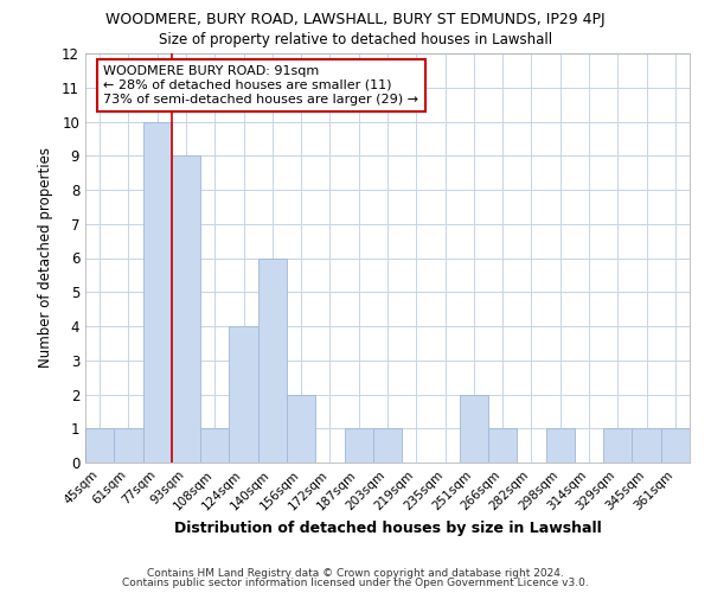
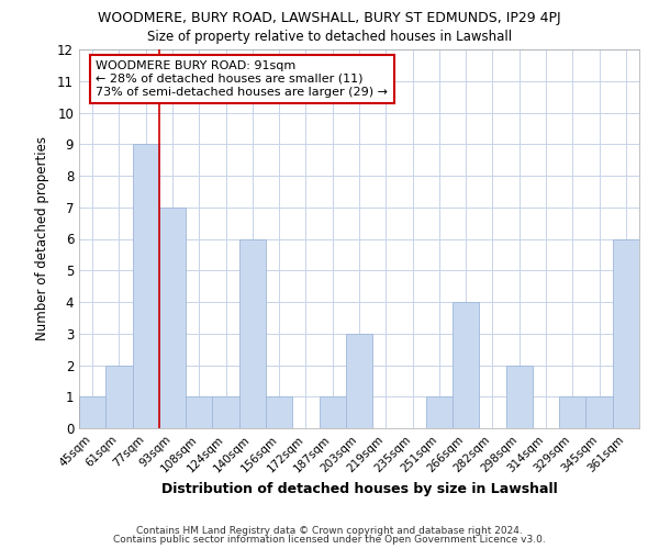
61sqm: 1 -> 2
77sqm: 10 -> 9
93sqm: 9 -> 7
124sqm: 4 -> 1
156sqm: 2 -> 1
203sqm: 1 -> 3
251sqm: 2 -> 1
266sqm: 1 -> 4
298sqm: 1 -> 2
361sqm: 1 -> 6
